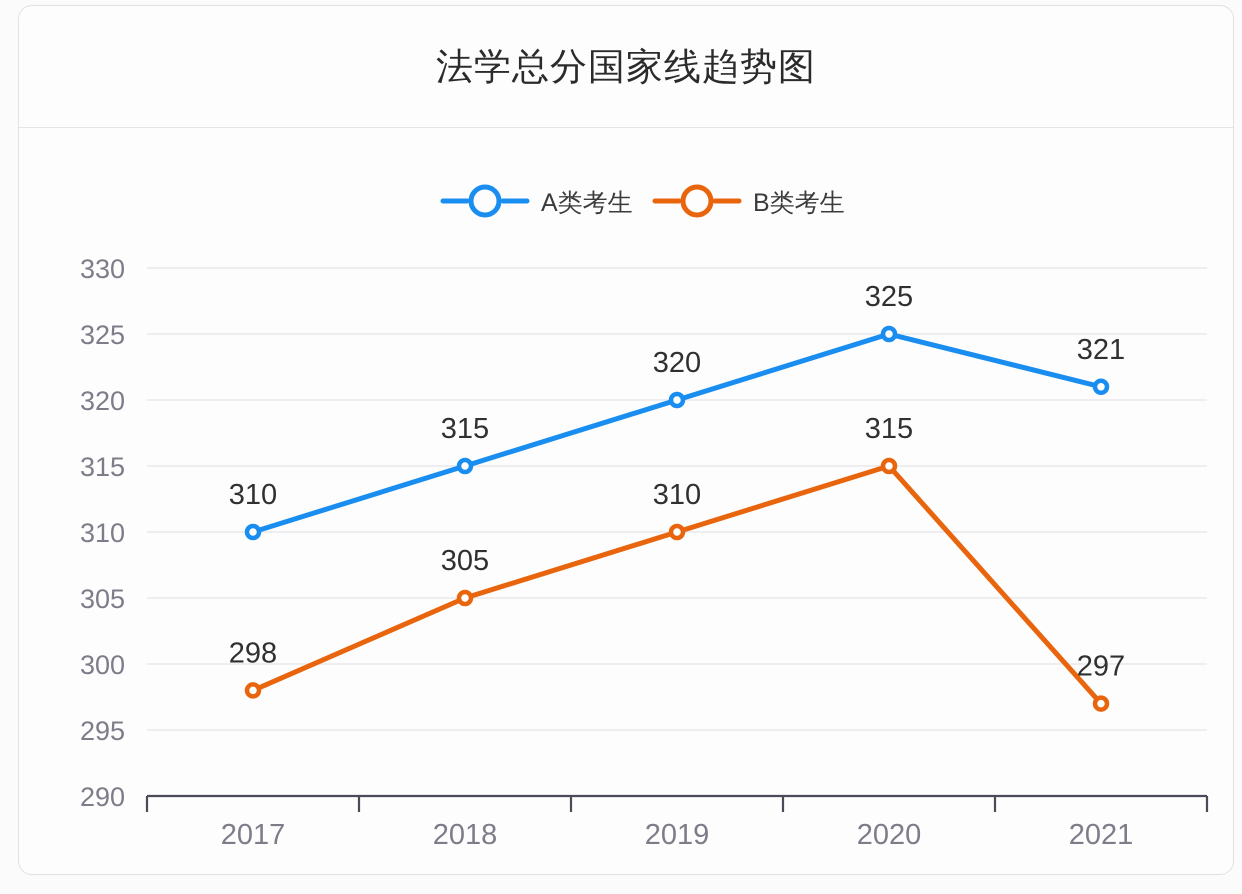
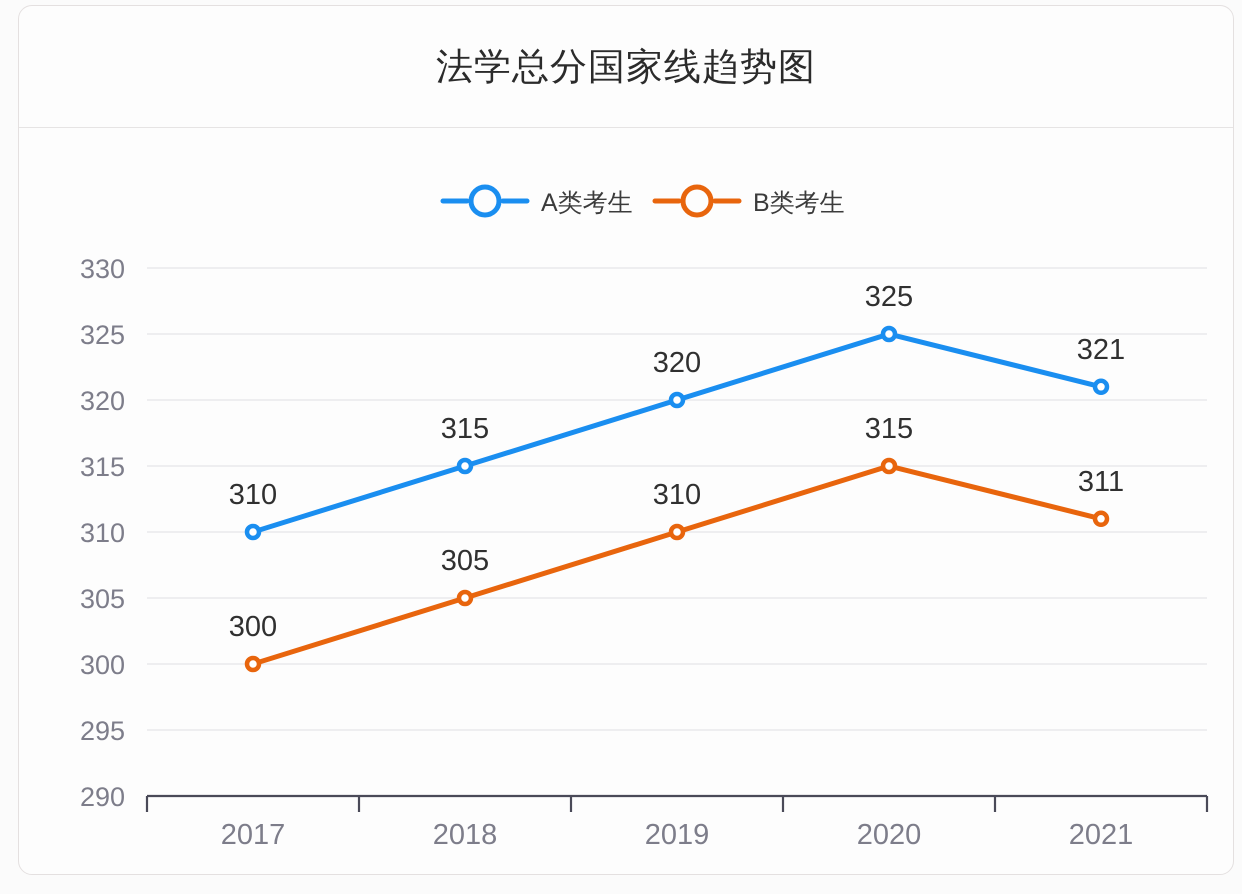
B类考生/2017: 298 -> 300
B类考生/2021: 297 -> 311
